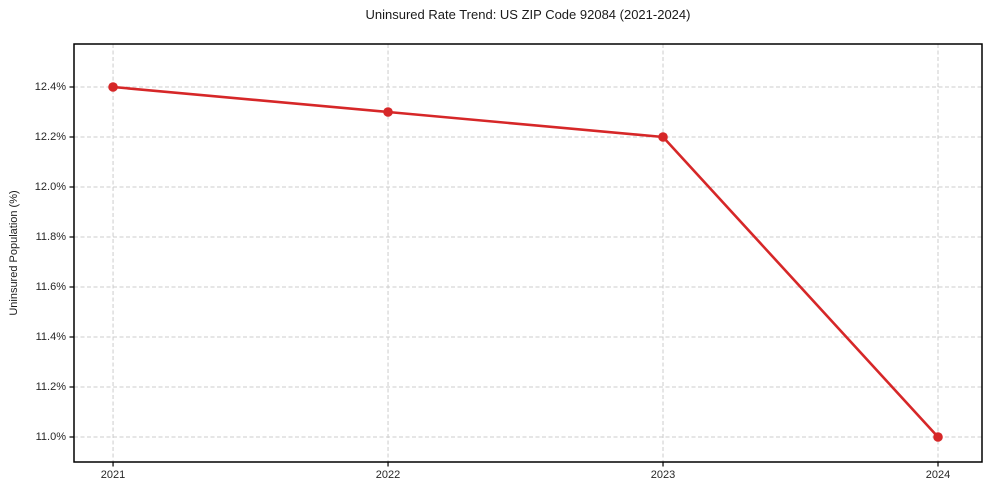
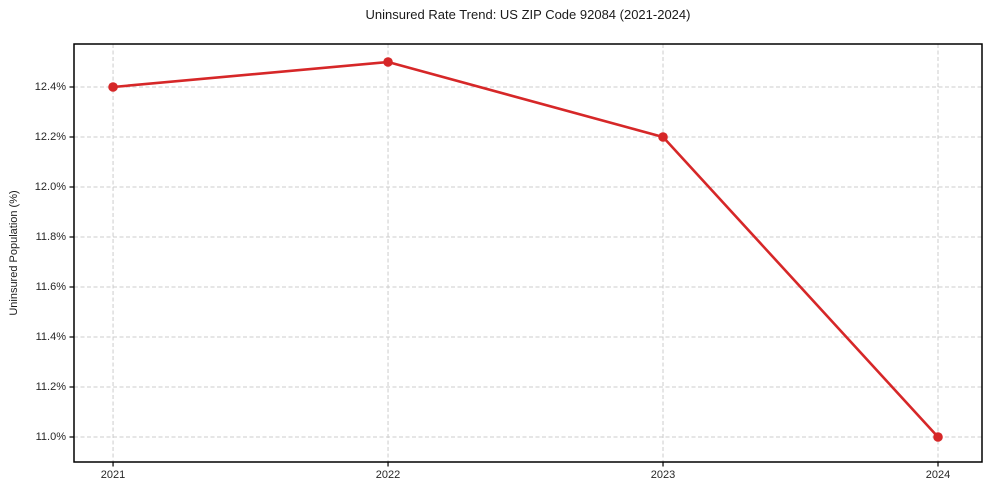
2022: 12.3% -> 12.5%
